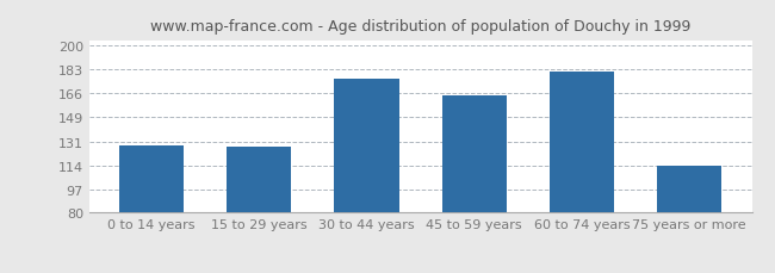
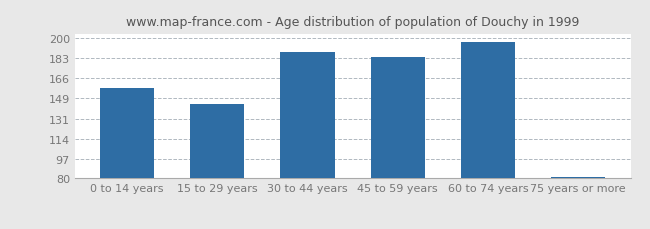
0 to 14 years: 128 -> 157
15 to 29 years: 127 -> 144
30 to 44 years: 176 -> 188
45 to 59 years: 164 -> 184
60 to 74 years: 181 -> 197
75 years or more: 114 -> 81
